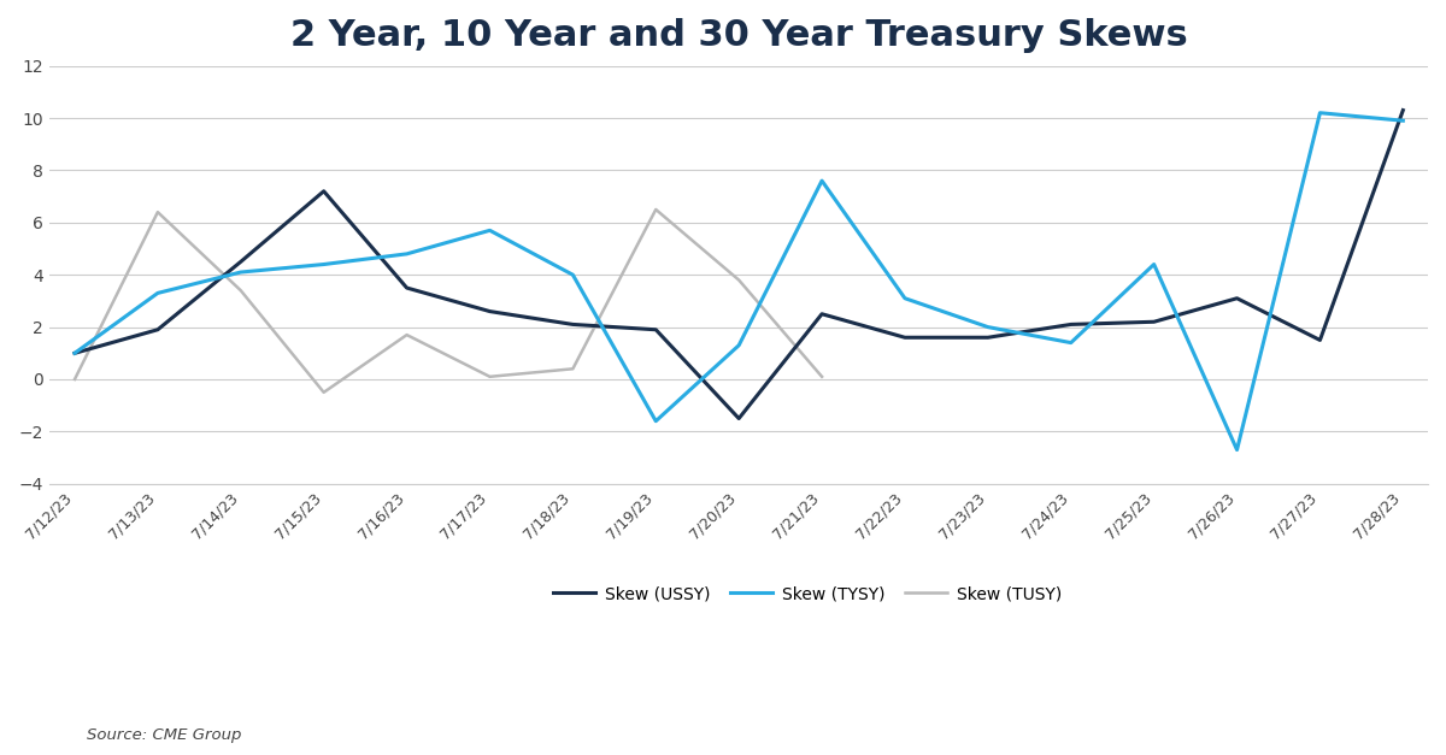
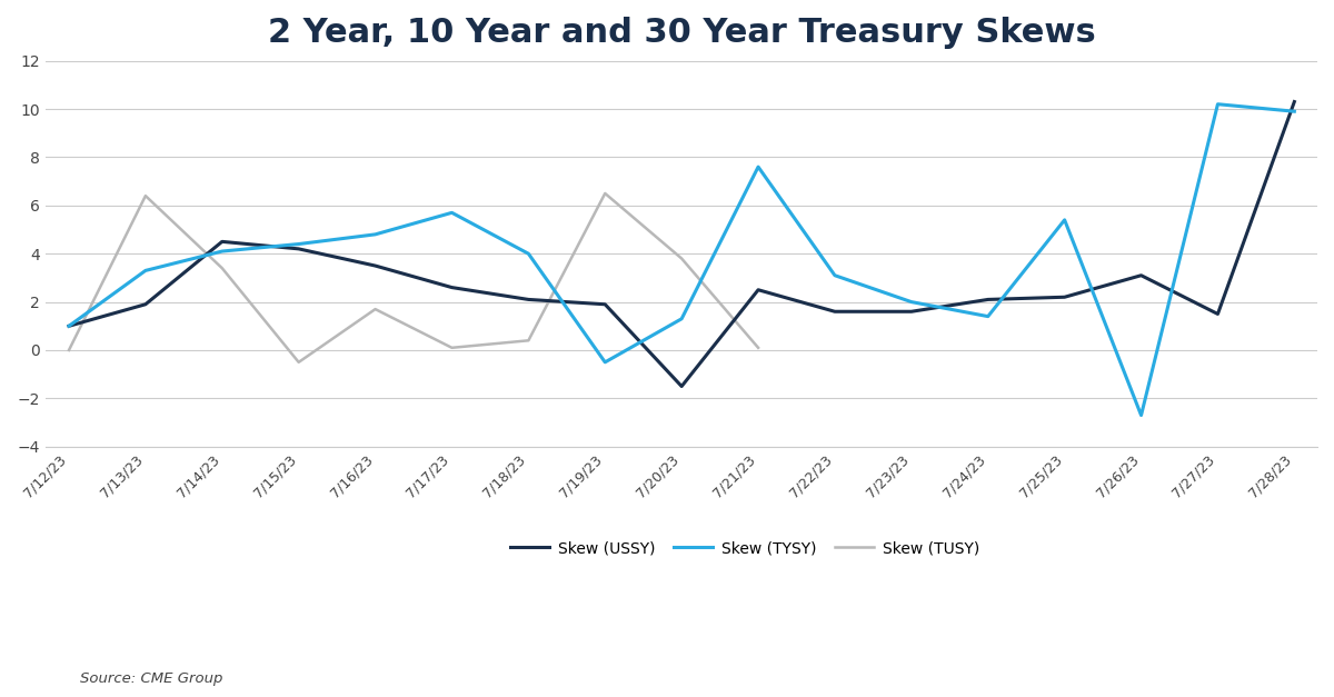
Skew (USSY)/7/15/23: 7.2 -> 4.2
Skew (TYSY)/7/19/23: -1.6 -> -0.5
Skew (TYSY)/7/25/23: 4.4 -> 5.4
